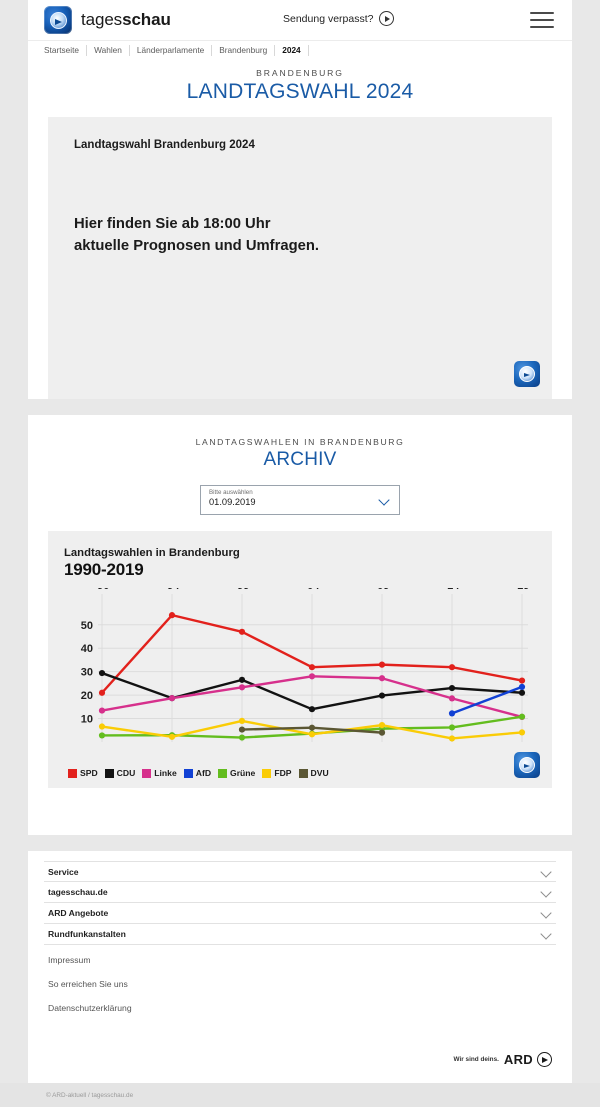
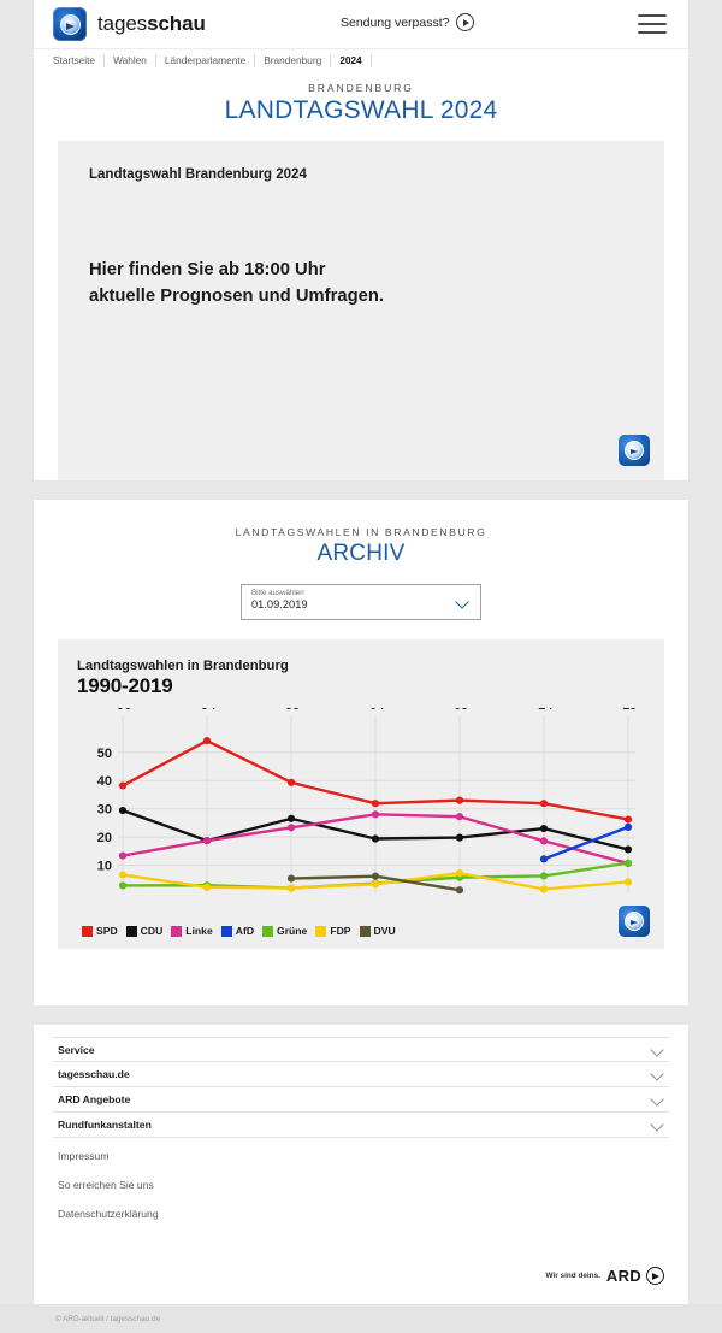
SPD/'90: 21 -> 38
SPD/'99: 47 -> 39
FDP/'99: 9 -> 2
CDU/'04: 14 -> 19
DVU/'09: 4 -> 1
CDU/'19: 21 -> 16
